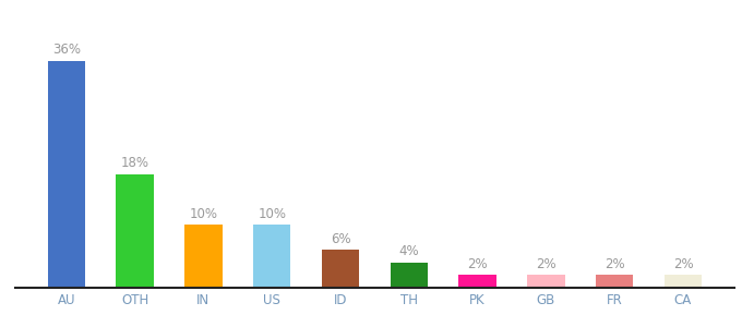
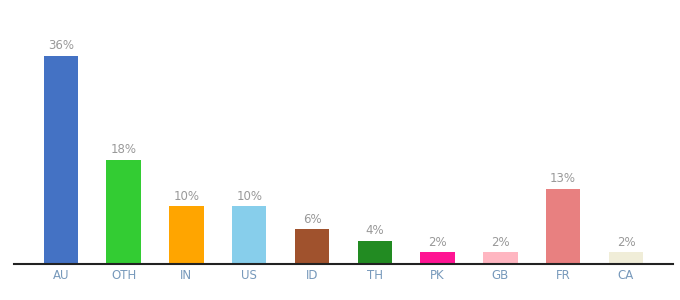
FR: 2% -> 13%
